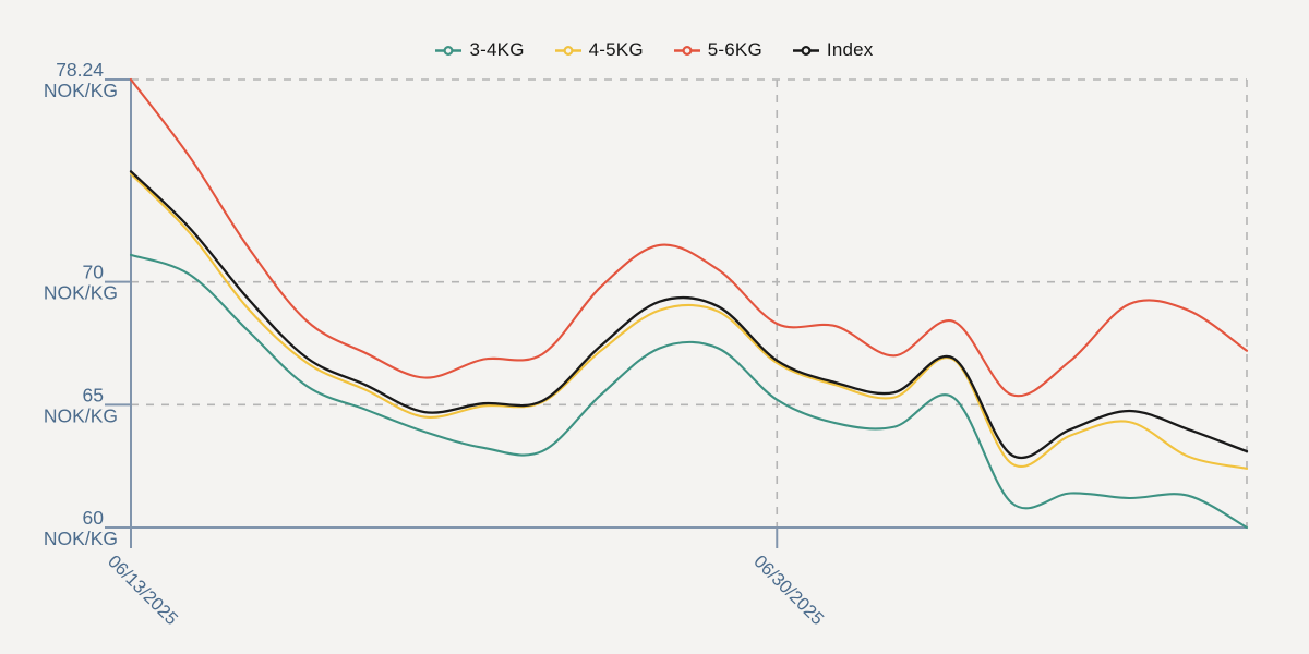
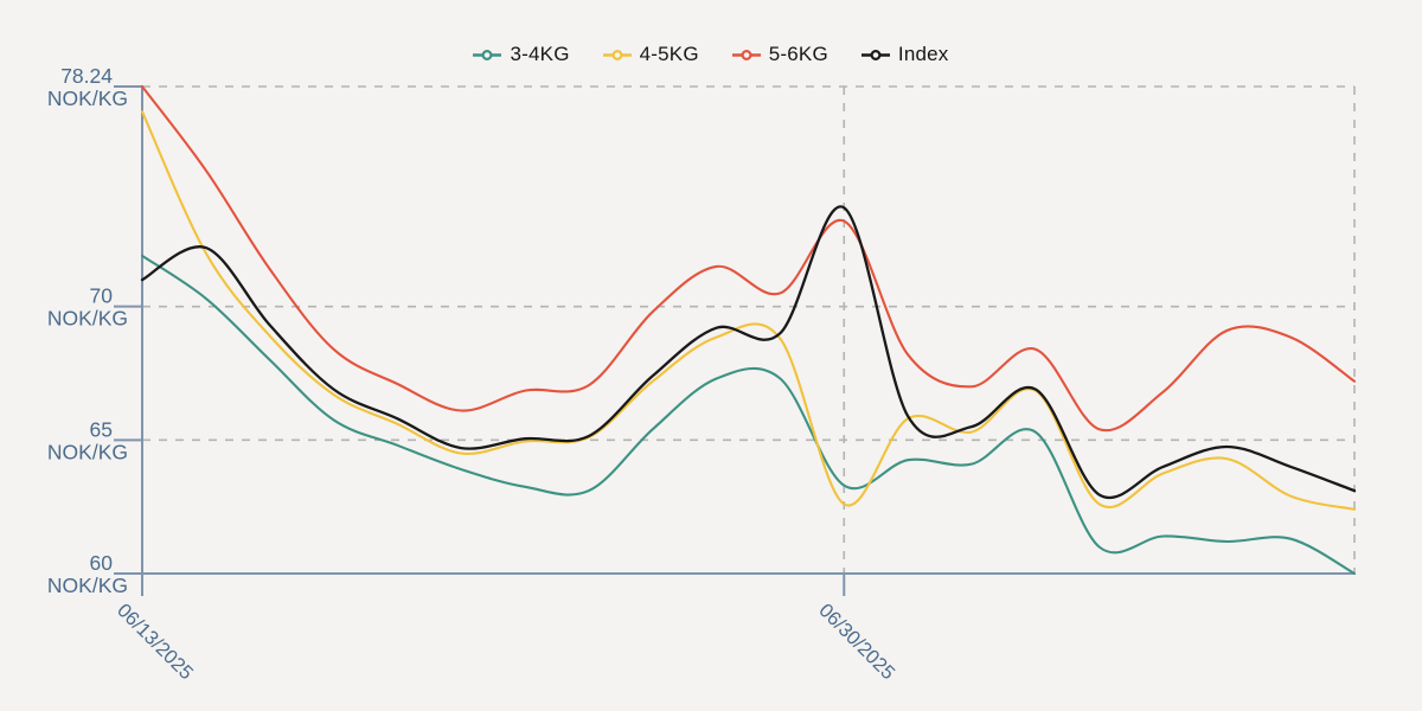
3-4KG/06/13/2025: 71.1 -> 71.9
4-5KG/06/13/2025: 74.4 -> 77.3
Index/06/13/2025: 74.5 -> 71.0
3-4KG/06/30/2025: 65.2 -> 63.3
4-5KG/06/30/2025: 66.7 -> 62.6
5-6KG/06/30/2025: 68.3 -> 73.2
Index/06/30/2025: 66.8 -> 73.7
